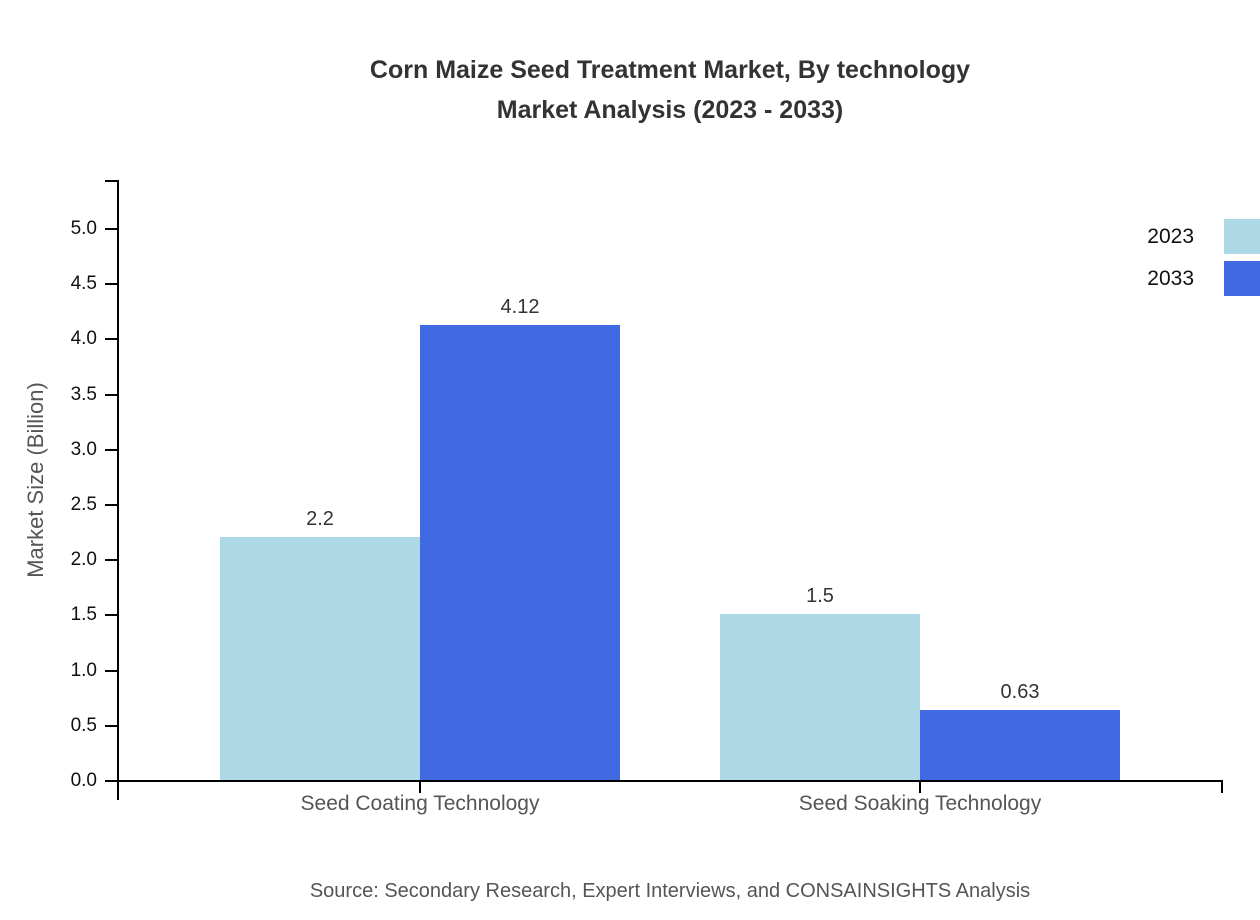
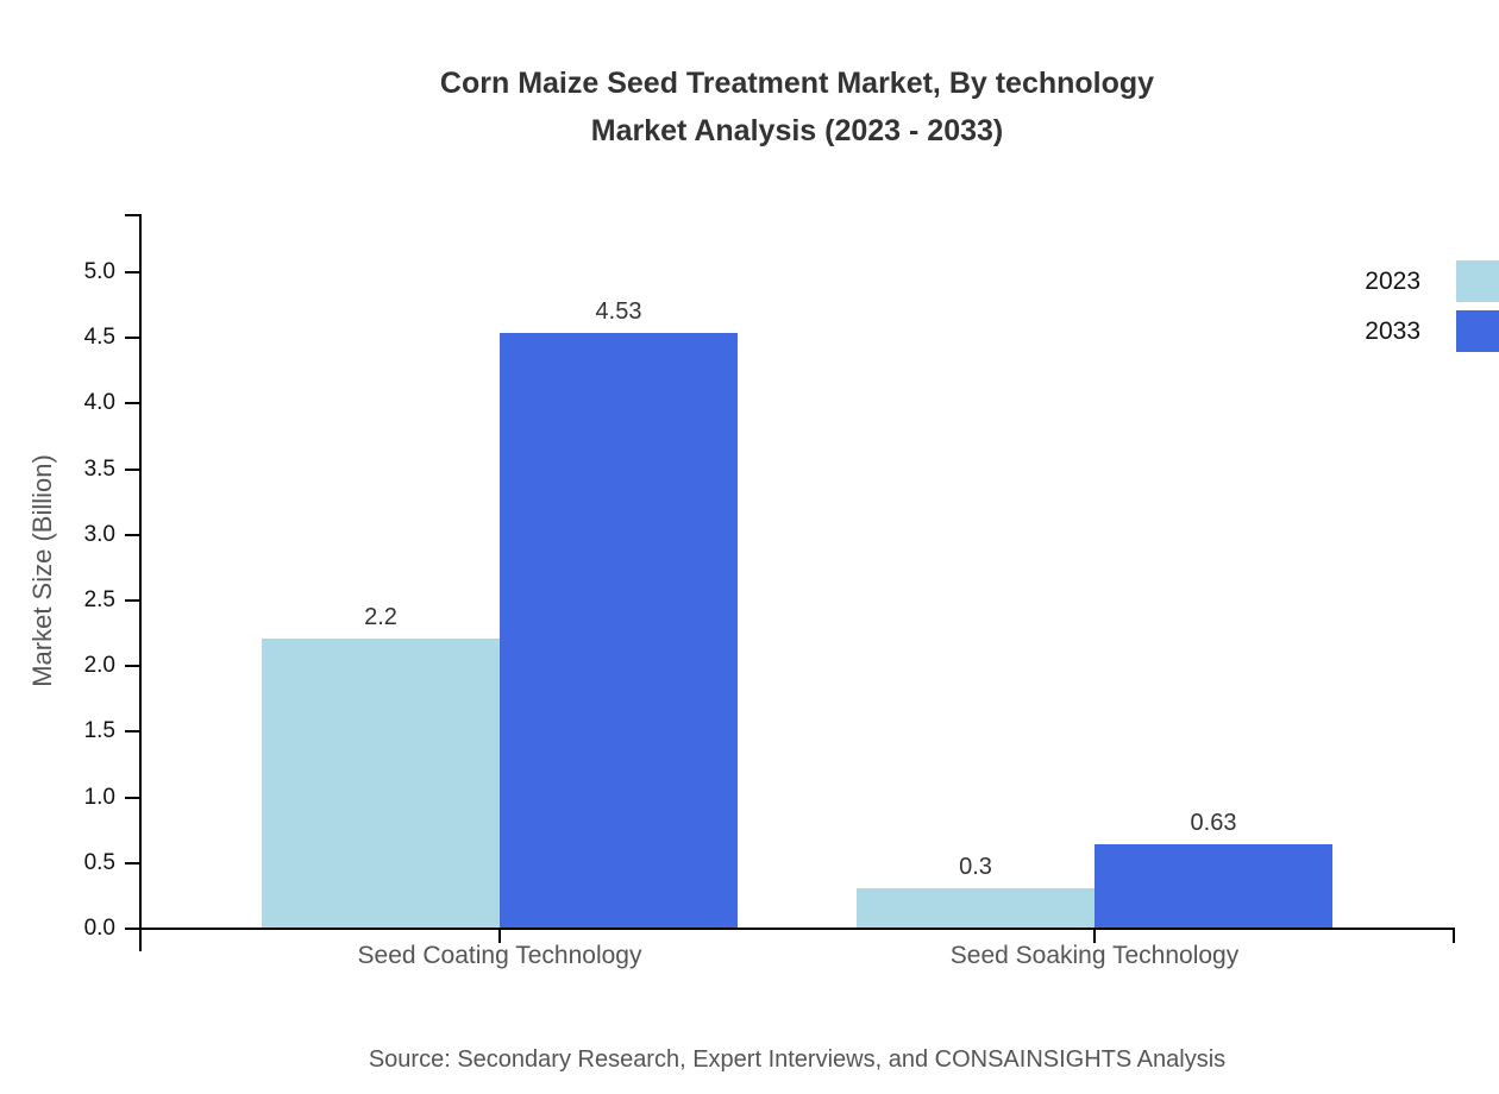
2033/Seed Coating Technology: 4.12 -> 4.53
2023/Seed Soaking Technology: 1.5 -> 0.3
